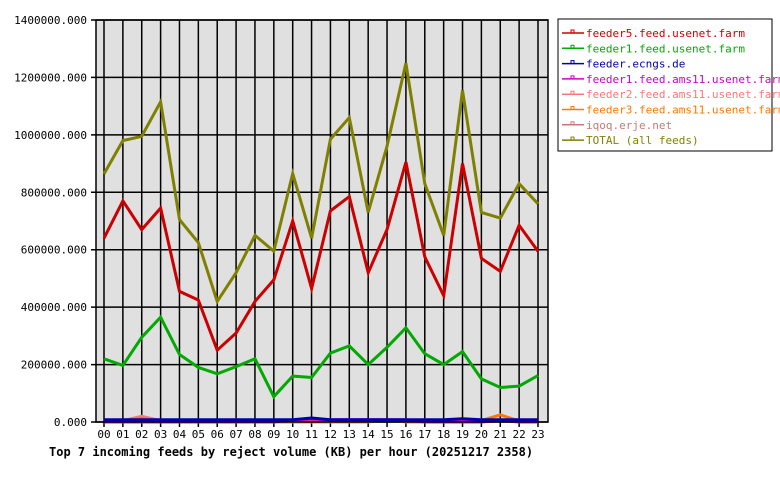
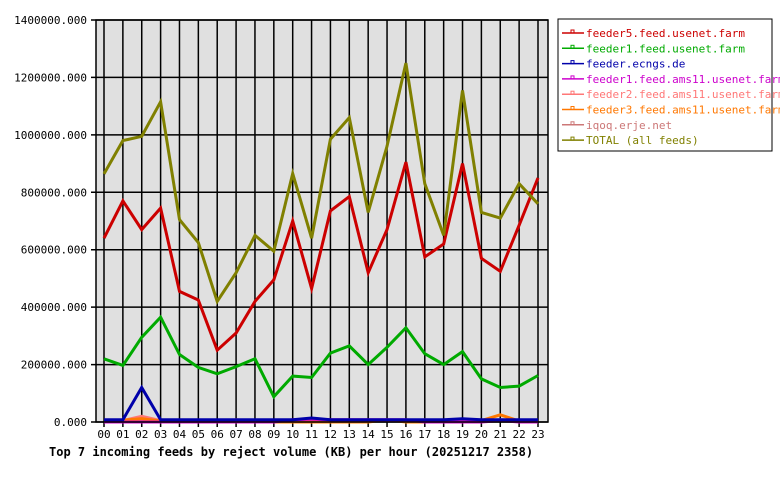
feeder.ecngs.de/02: 10000 -> 120000
feeder5.feed.usenet.farm/18: 440000 -> 620000
feeder5.feed.usenet.farm/23: 600000 -> 850000
